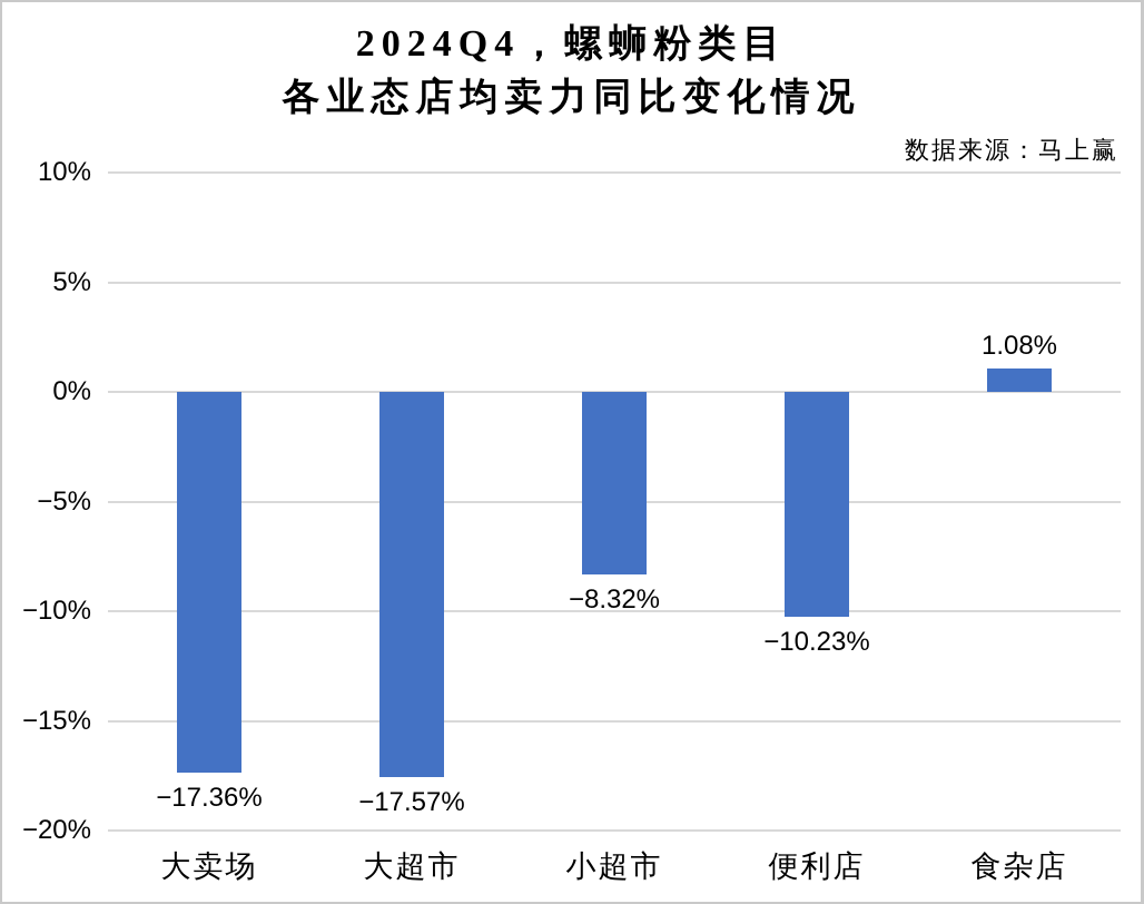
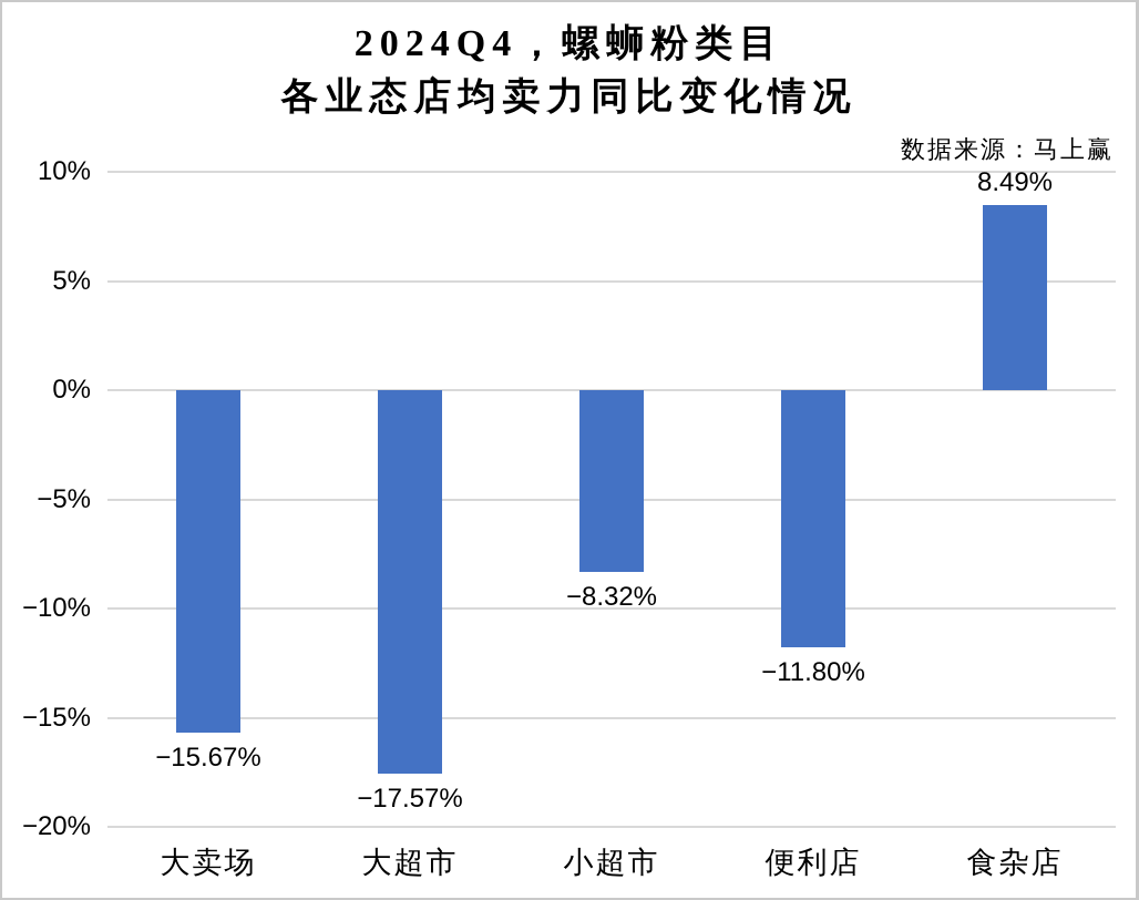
大卖场: −17.36% -> −15.67%
便利店: −10.23% -> −11.80%
食杂店: 1.08% -> 8.49%
